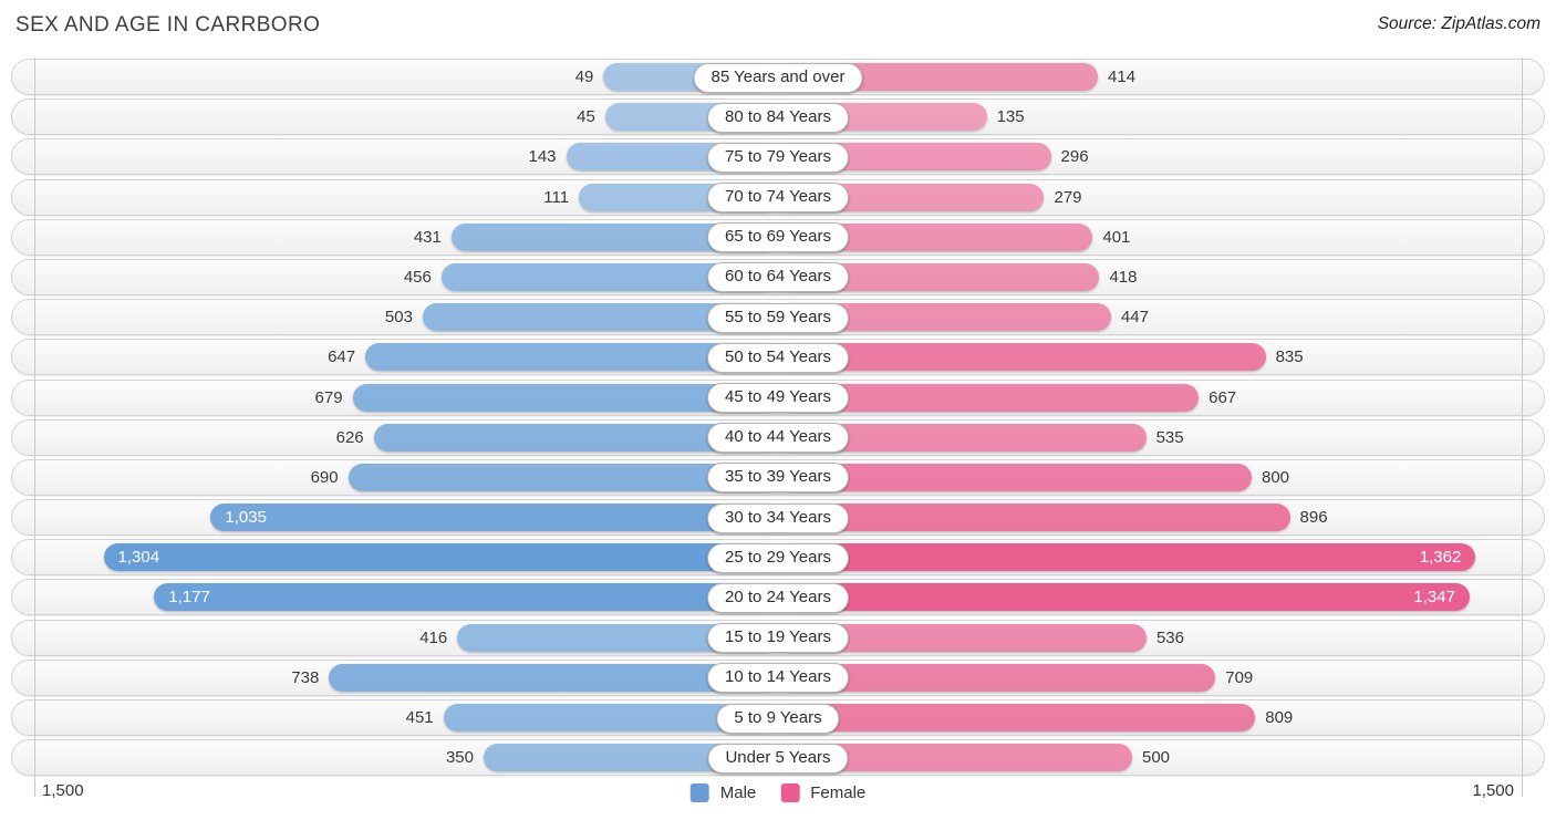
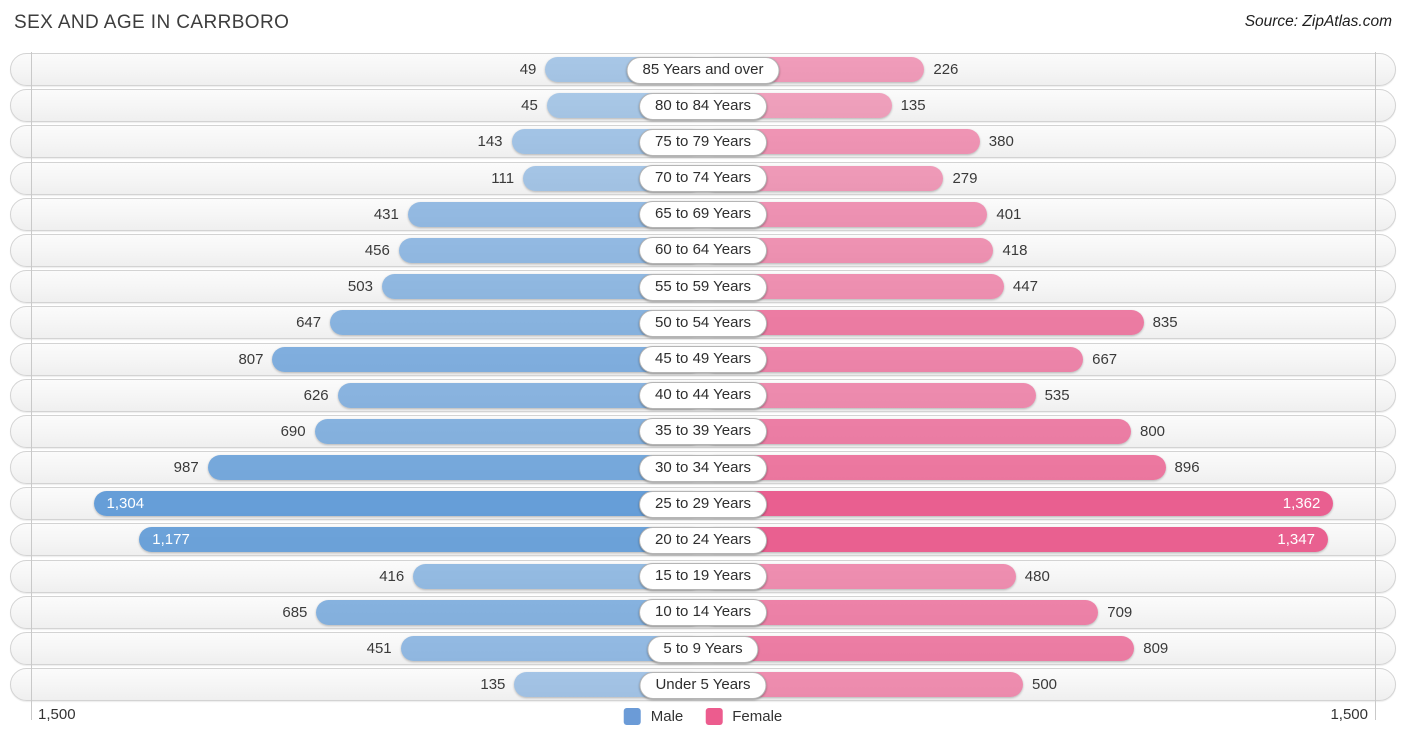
Female/85 Years and over: 414 -> 226
Female/75 to 79 Years: 296 -> 380
Male/45 to 49 Years: 679 -> 807
Male/30 to 34 Years: 1,035 -> 987
Female/15 to 19 Years: 536 -> 480
Male/10 to 14 Years: 738 -> 685
Male/Under 5 Years: 350 -> 135
